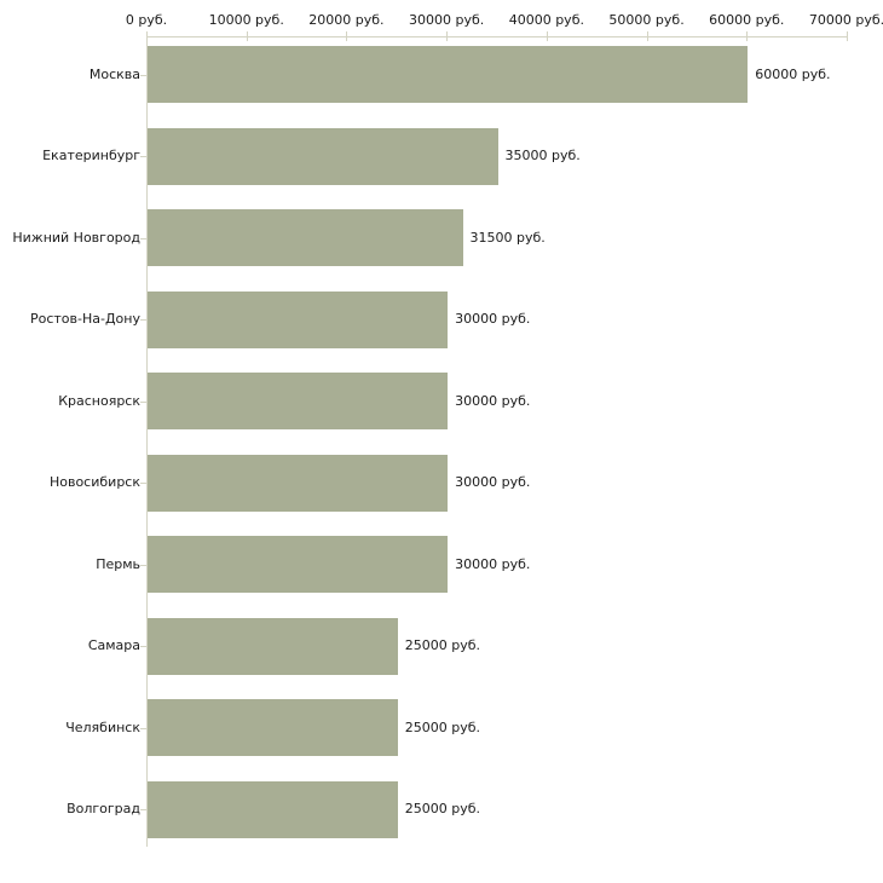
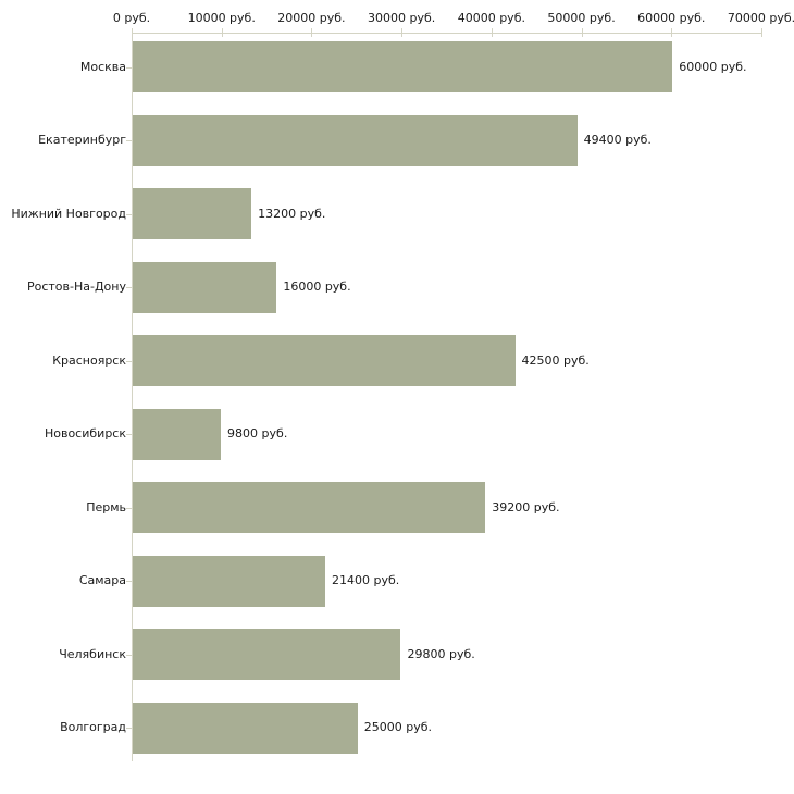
Екатеринбург: 35000 -> 49400
Нижний Новгород: 31500 -> 13200
Ростов-На-Дону: 30000 -> 16000
Красноярск: 30000 -> 42500
Новосибирск: 30000 -> 9800
Пермь: 30000 -> 39200
Самара: 25000 -> 21400
Челябинск: 25000 -> 29800
